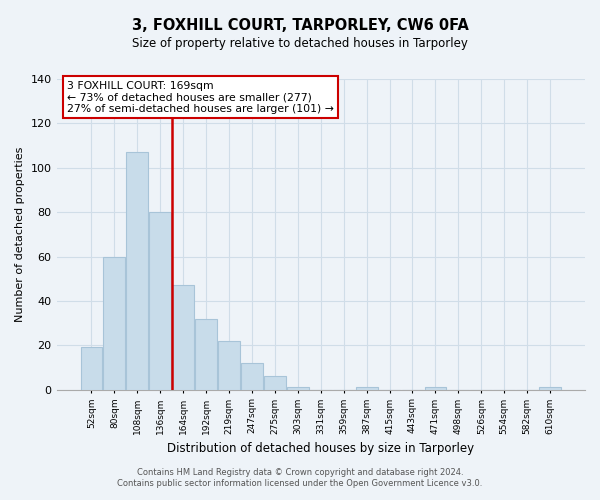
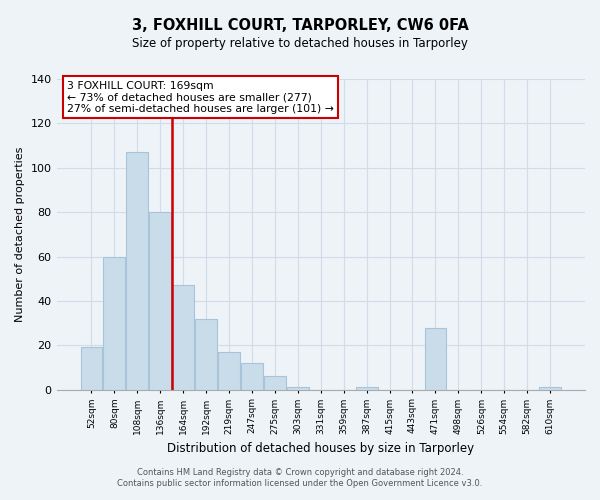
219sqm: 22 -> 17
471sqm: 1 -> 28
